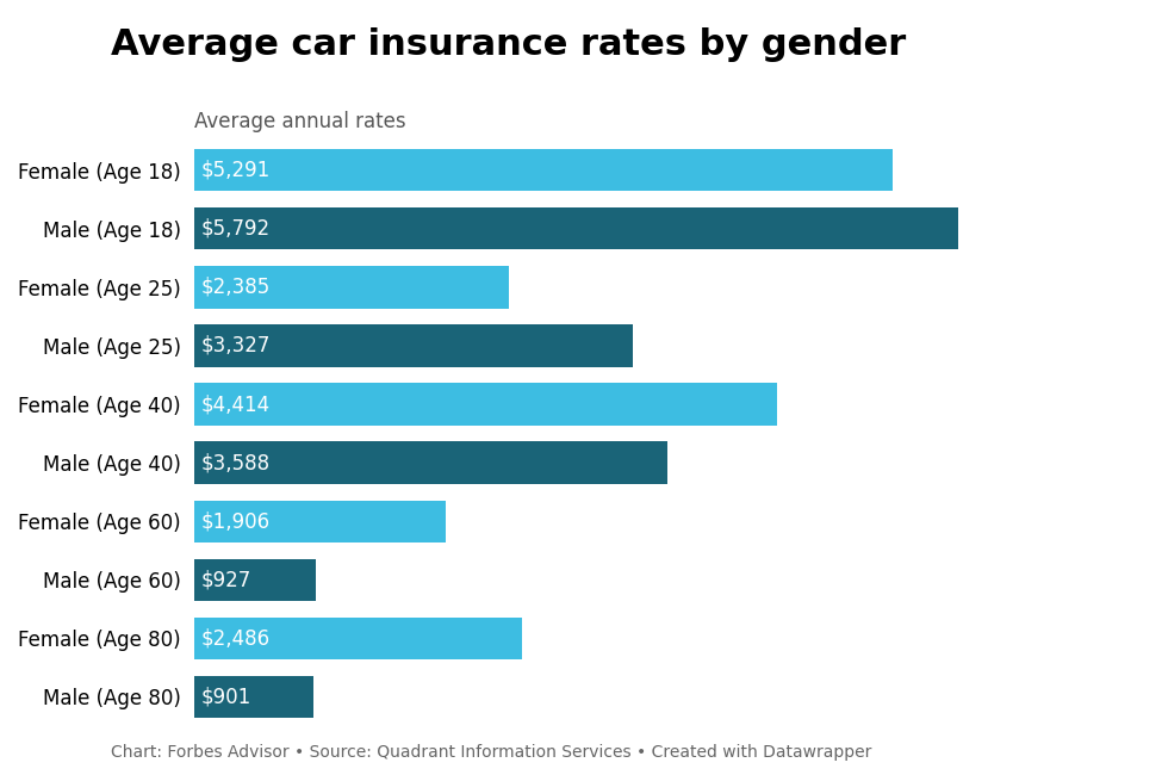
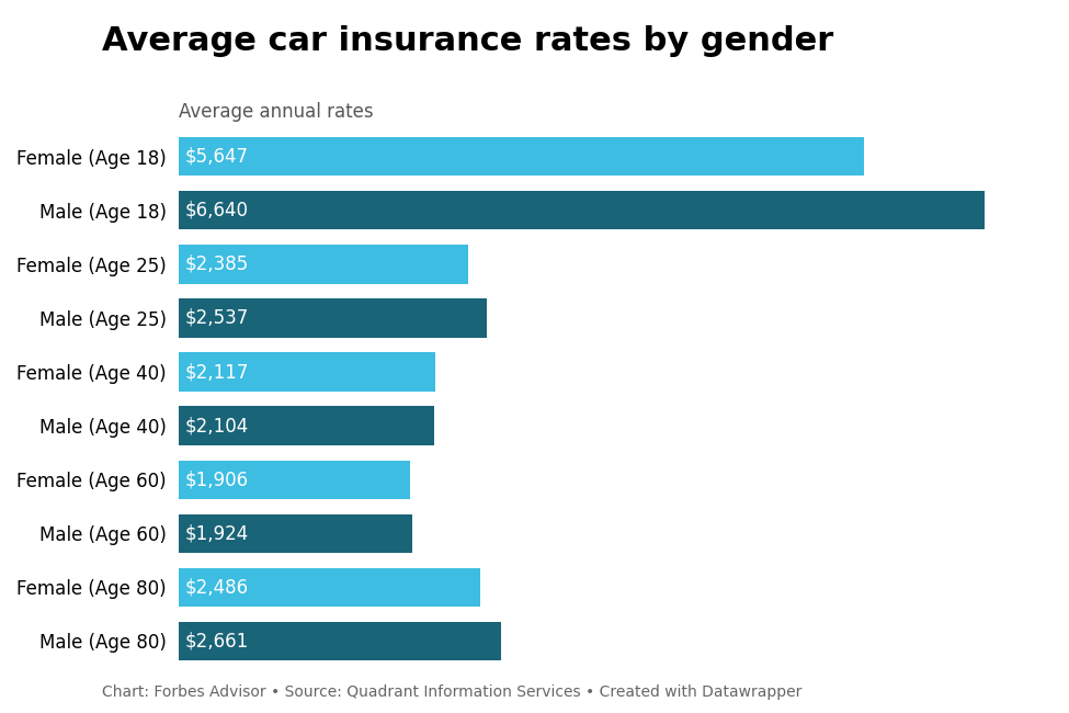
Female (Age 18): $5,291 -> $5,647
Male (Age 18): $5,792 -> $6,640
Male (Age 25): $3,327 -> $2,537
Female (Age 40): $4,414 -> $2,117
Male (Age 40): $3,588 -> $2,104
Male (Age 60): $927 -> $1,924
Male (Age 80): $901 -> $2,661
